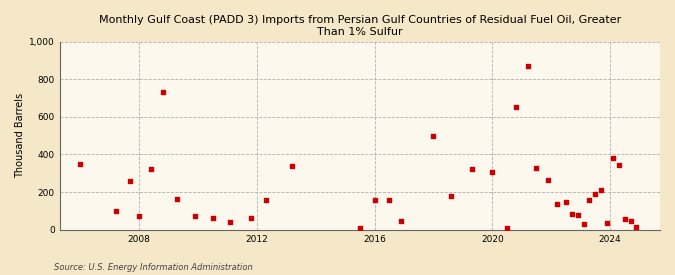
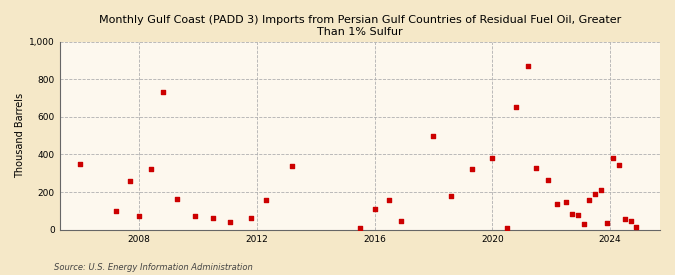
2016: 160 -> 110
2020: 300 -> 380
